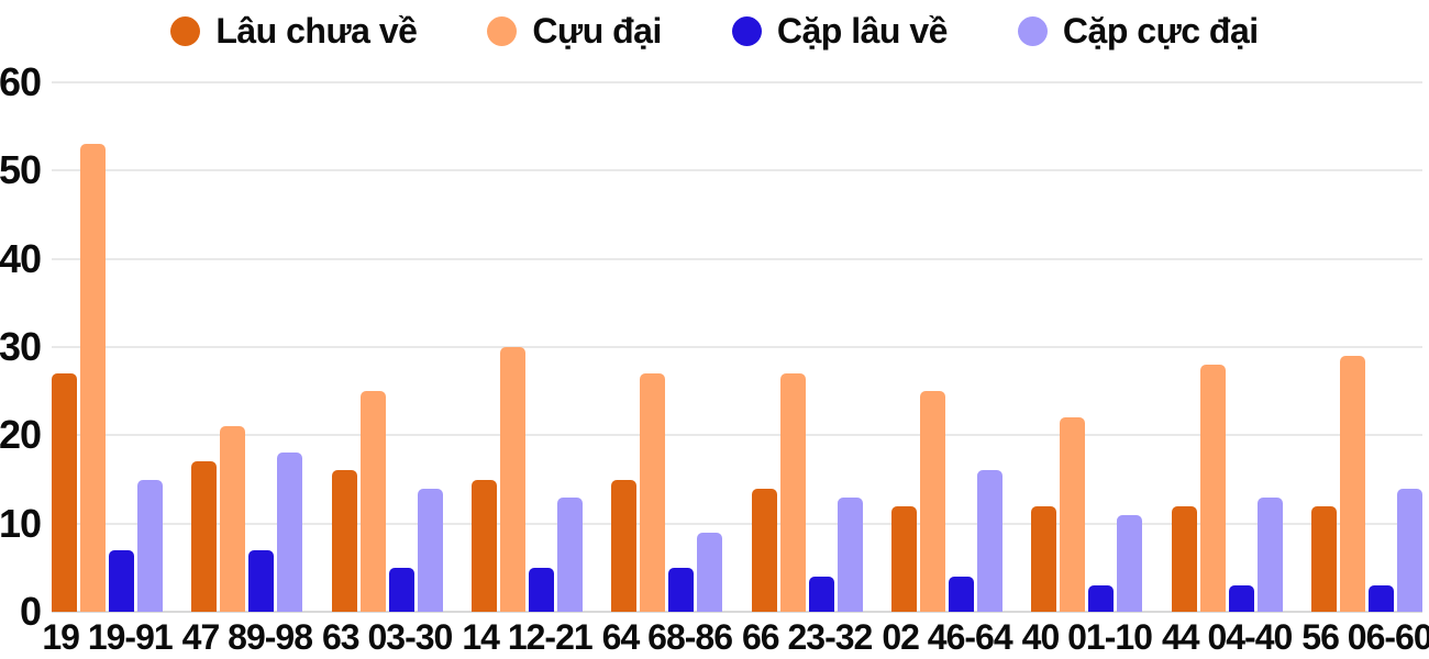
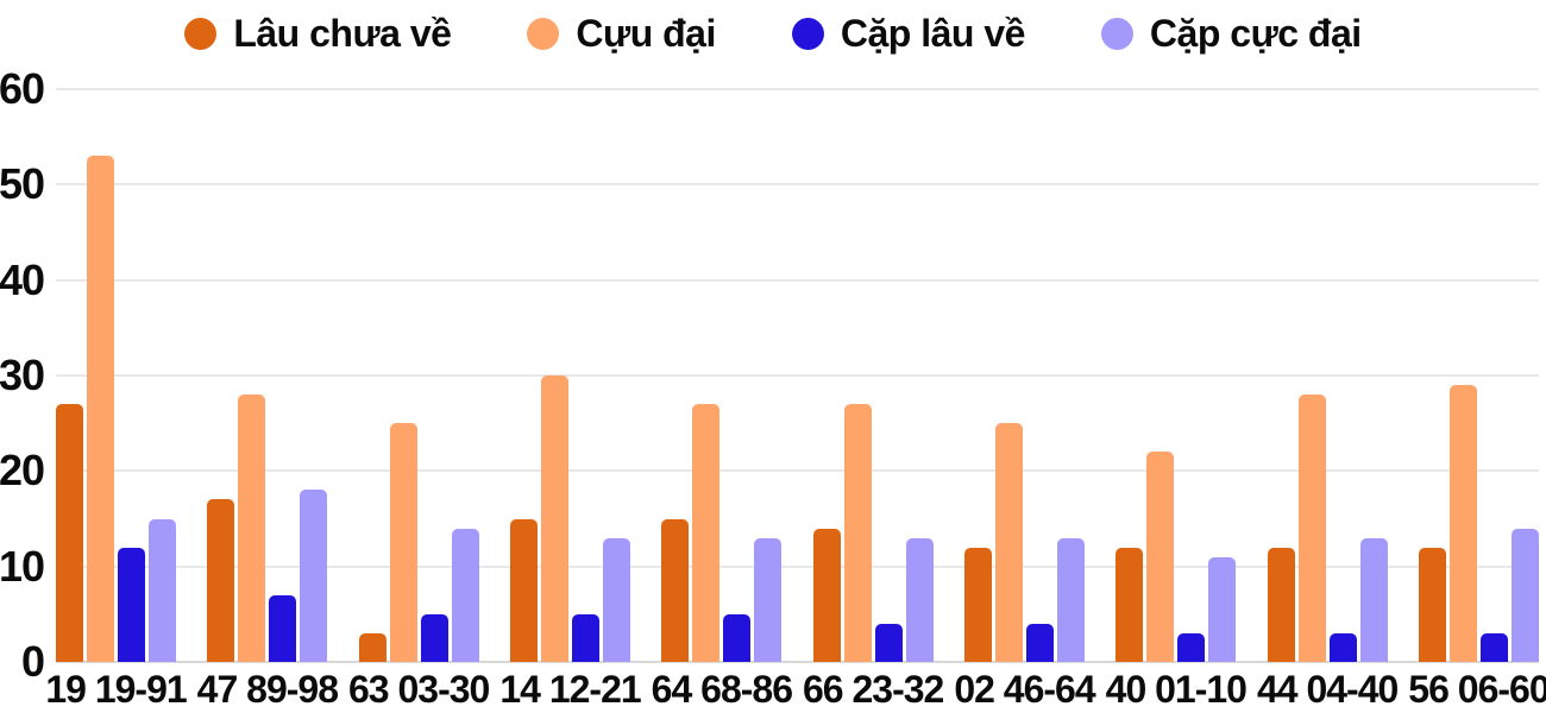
Cặp lâu về/19 19-91: 7 -> 12
Cựu đại/47 89-98: 21 -> 28
Lâu chưa về/63 03-30: 16 -> 3
Cặp cực đại/64 68-86: 9 -> 13
Cặp cực đại/02 46-64: 16 -> 13
